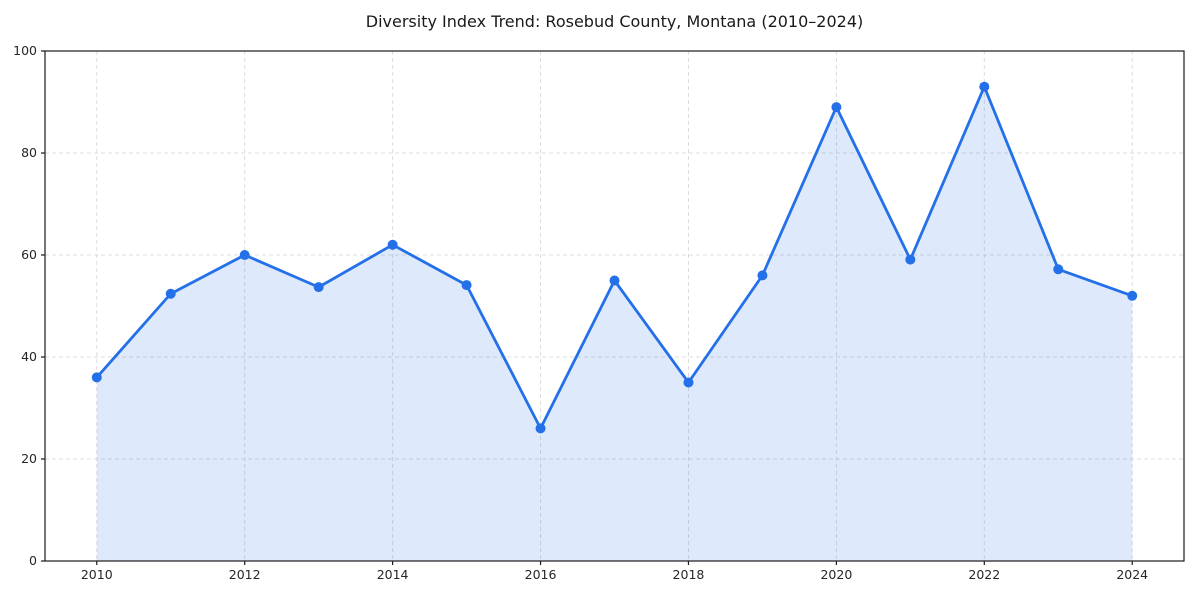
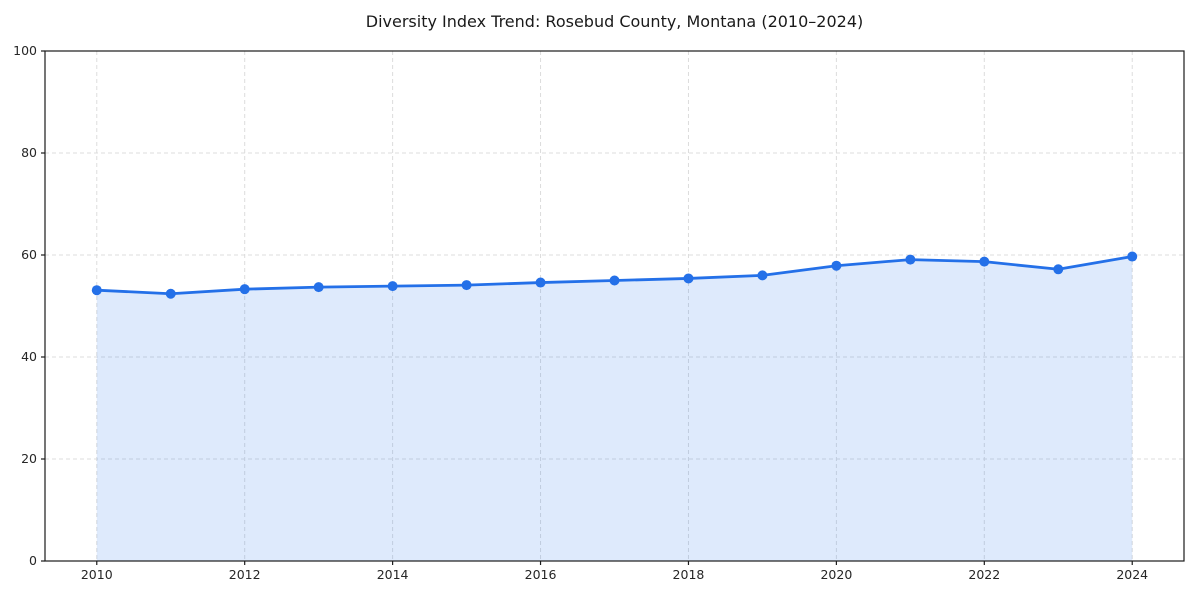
2010: 36 -> 53
2012: 60 -> 53
2014: 62 -> 54
2016: 26 -> 55
2018: 35 -> 55
2020: 89 -> 58
2022: 93 -> 59
2024: 52 -> 60
